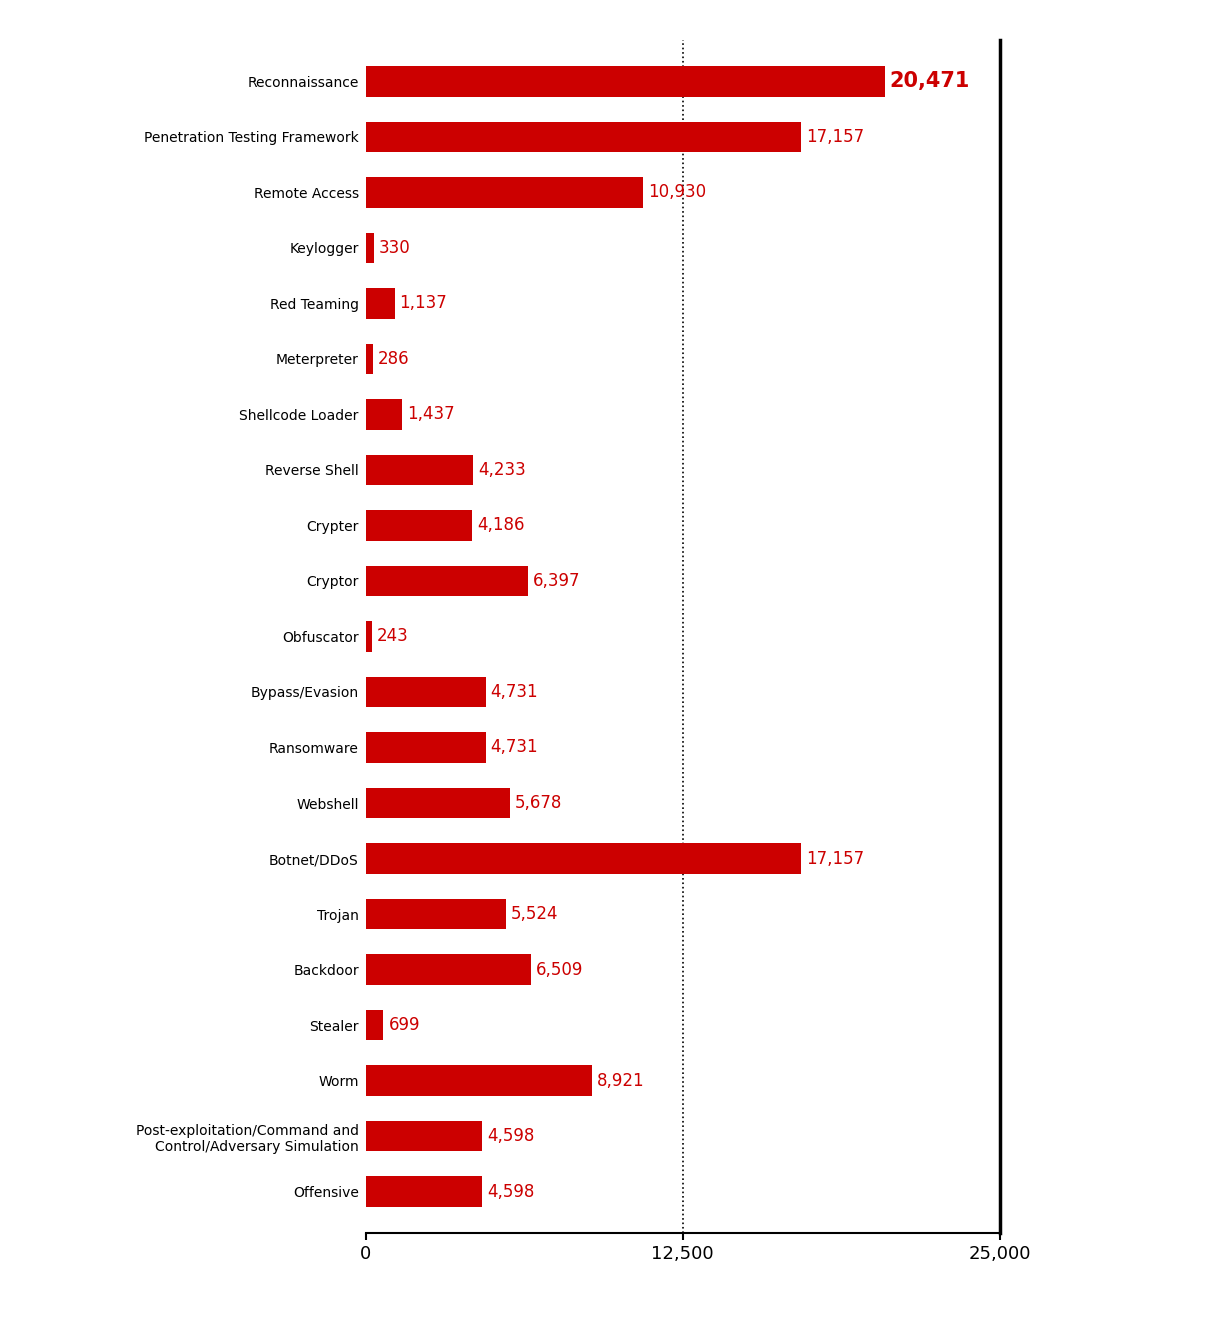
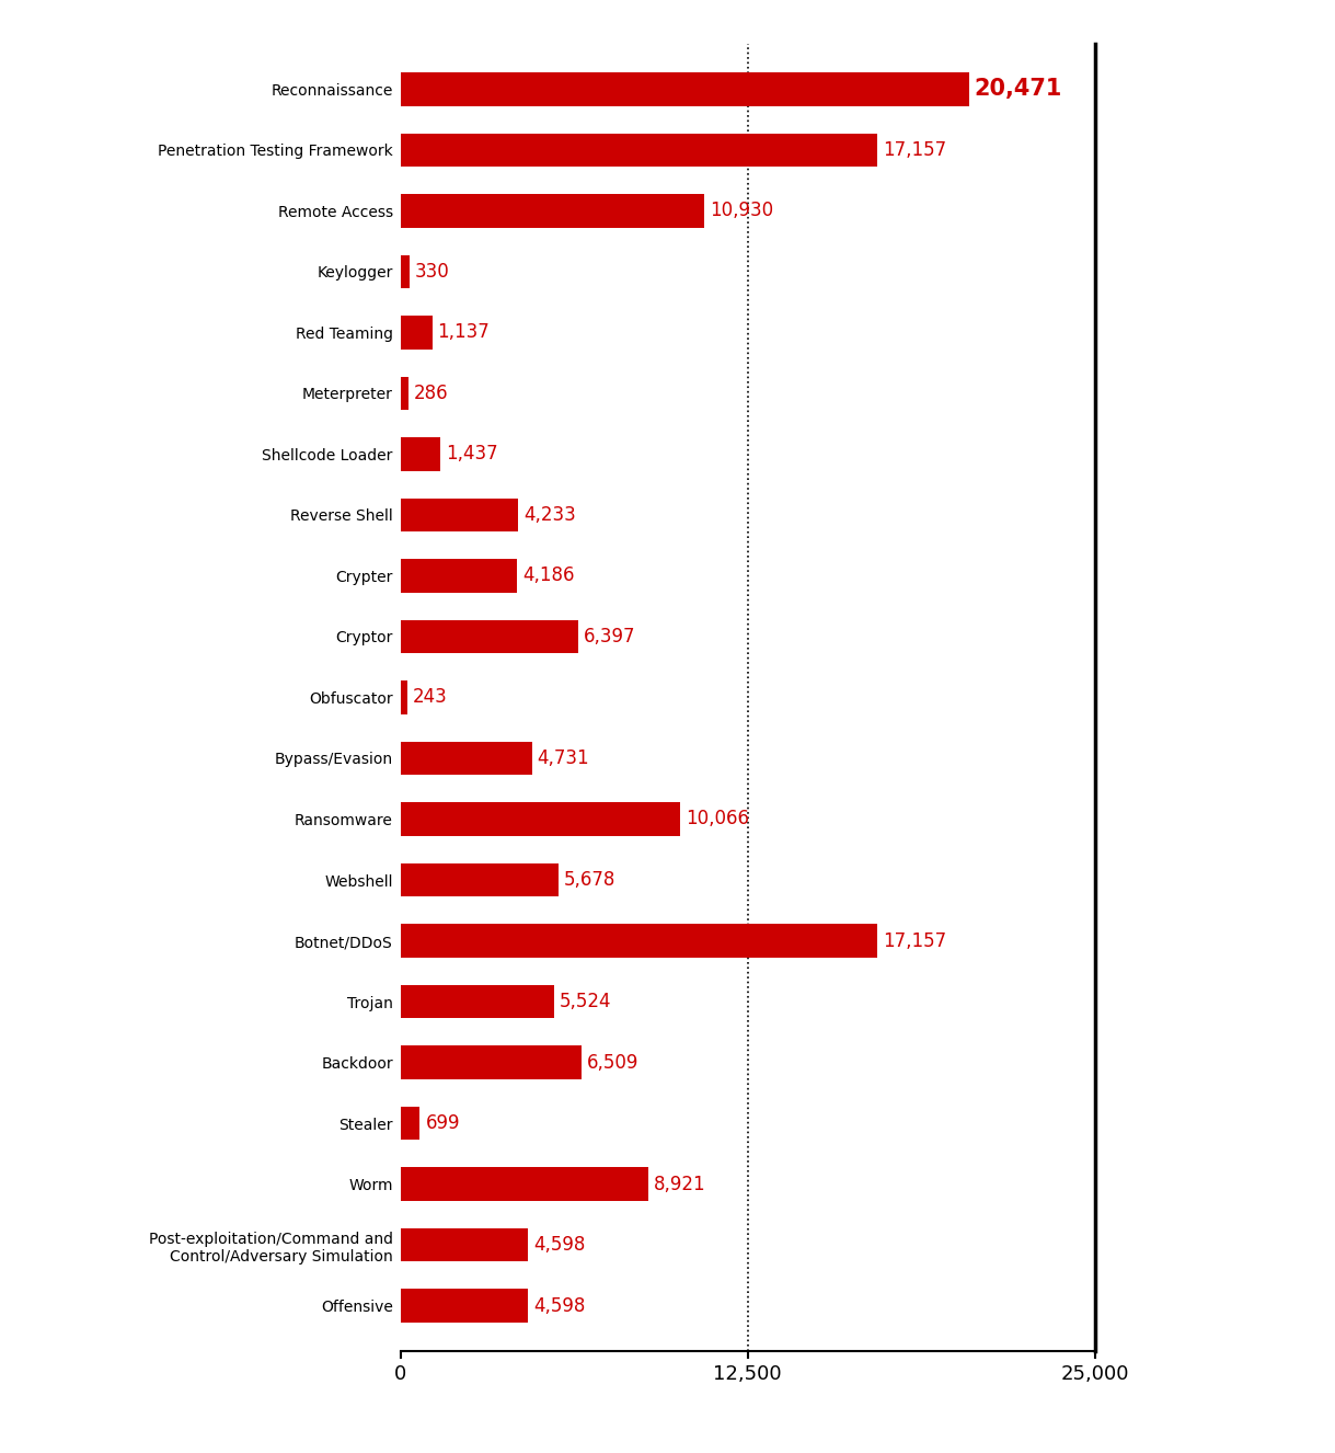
Ransomware: 4,731 -> 10,066
